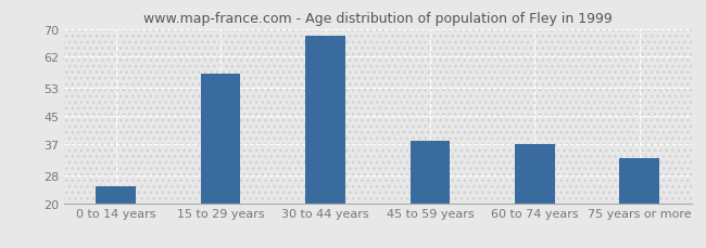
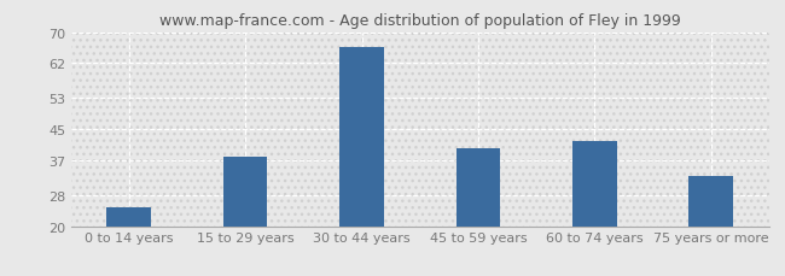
15 to 29 years: 57 -> 38
30 to 44 years: 68 -> 66
45 to 59 years: 38 -> 40
60 to 74 years: 37 -> 42
